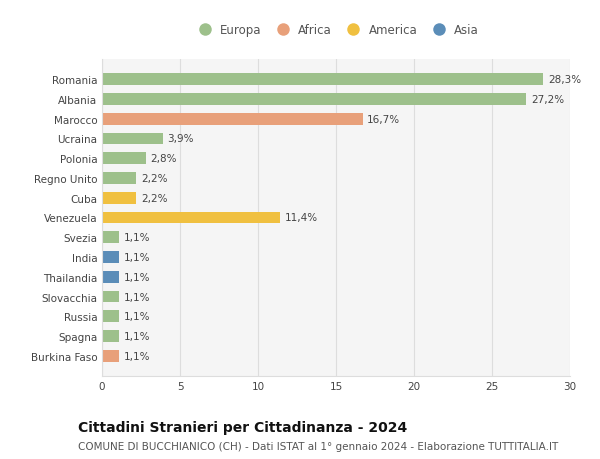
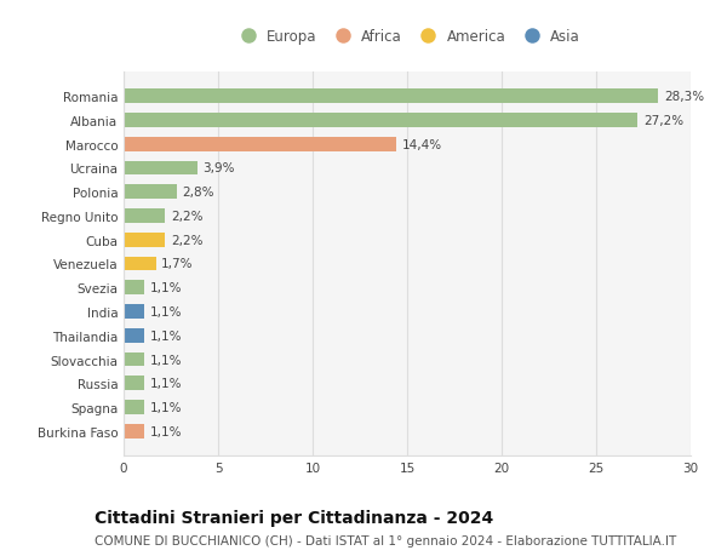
Marocco: 16,7% -> 14,4%
Venezuela: 11,4% -> 1,7%
